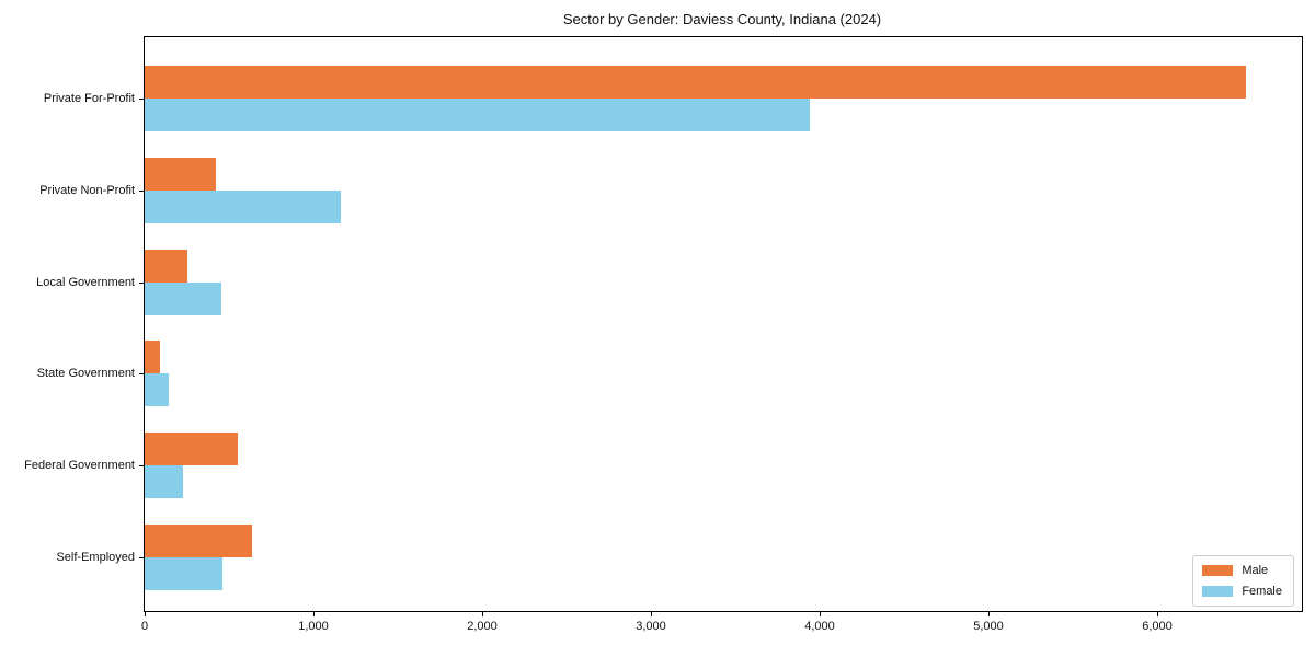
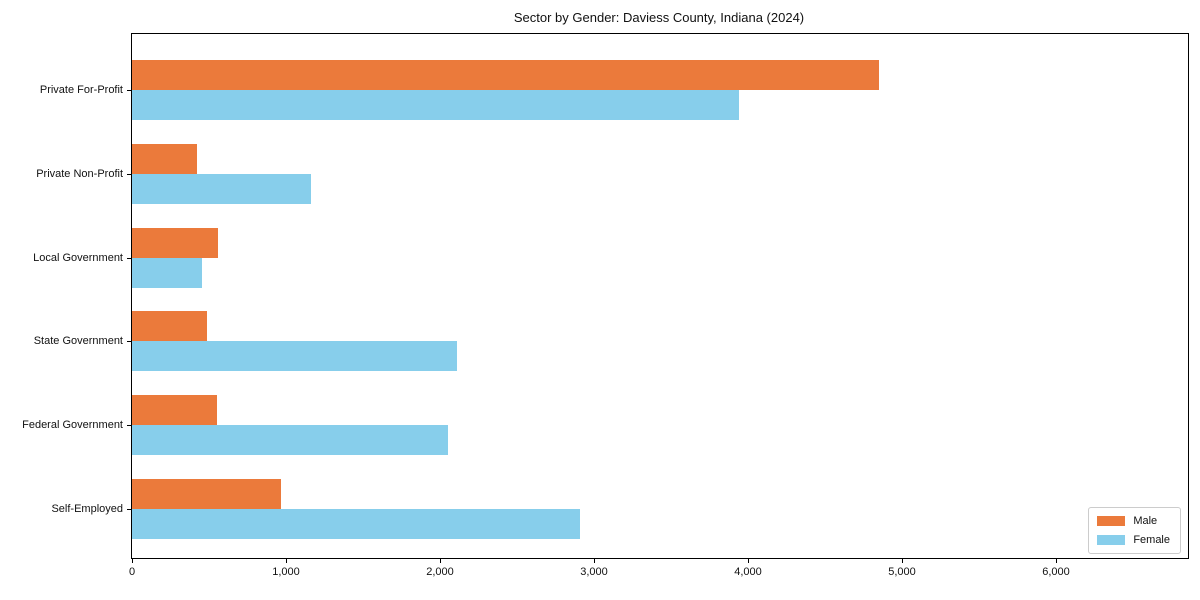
Male/Private For-Profit: 6520 -> 4850
Male/Local Government: 260 -> 560
Male/State Government: 90 -> 490
Female/State Government: 140 -> 2110
Female/Federal Government: 230 -> 2050
Male/Self-Employed: 640 -> 970
Female/Self-Employed: 460 -> 2910
